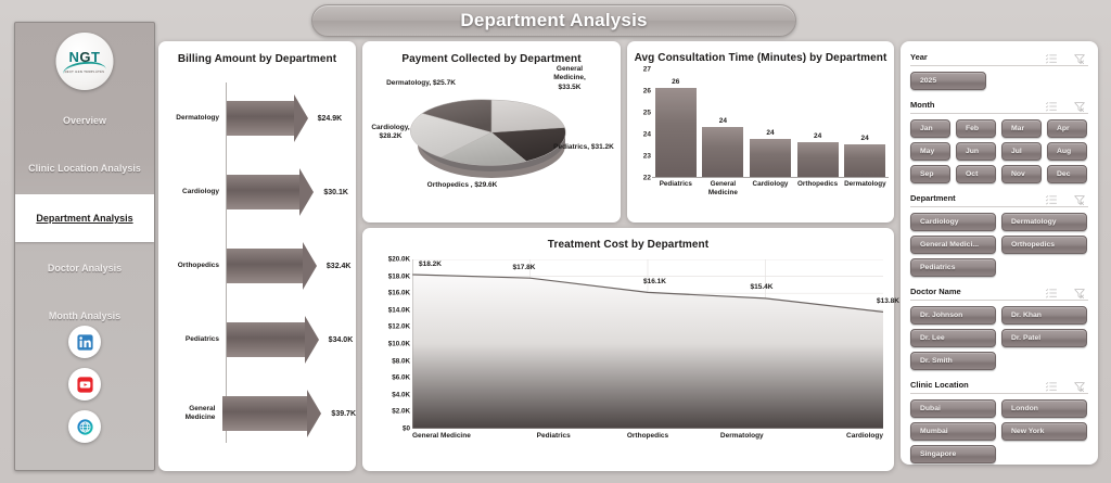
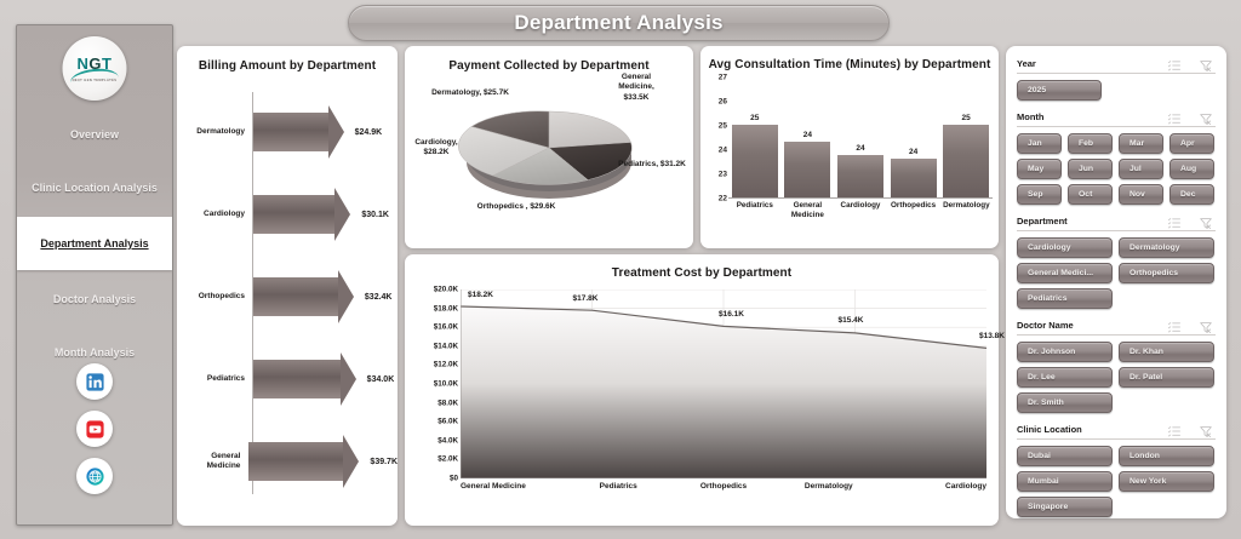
Avg Consultation Time (Minutes) by Department/Pediatrics: 26 -> 25
Avg Consultation Time (Minutes) by Department/Dermatology: 24 -> 25
